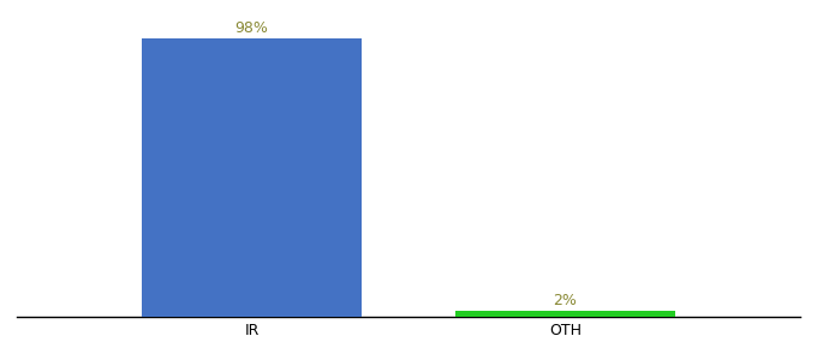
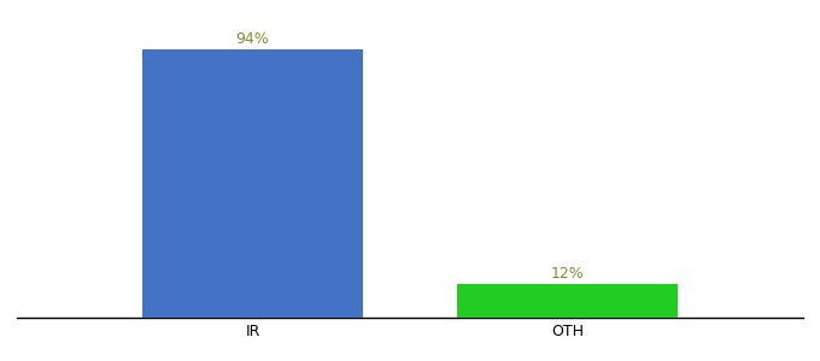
IR: 98% -> 94%
OTH: 2% -> 12%
